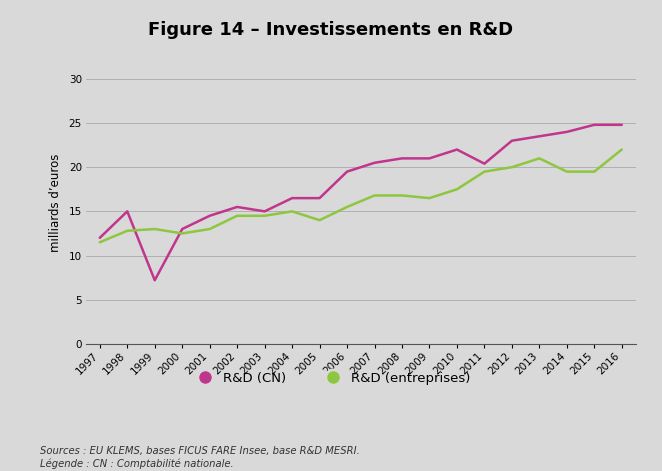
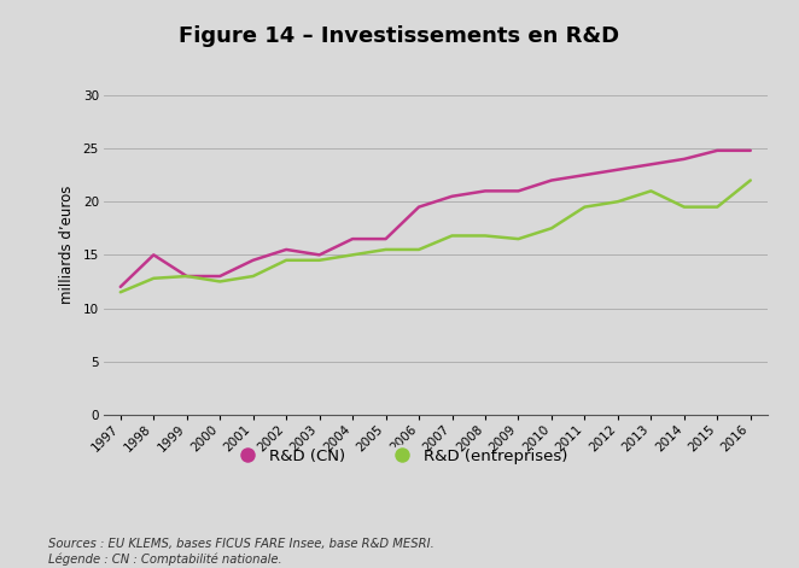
R&D (CN)/1999: 7.2 -> 13.0
R&D (entreprises)/2005: 14.0 -> 15.5
R&D (CN)/2011: 20.4 -> 22.5
